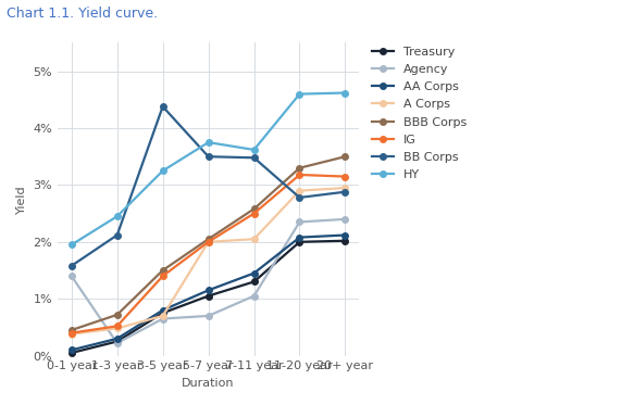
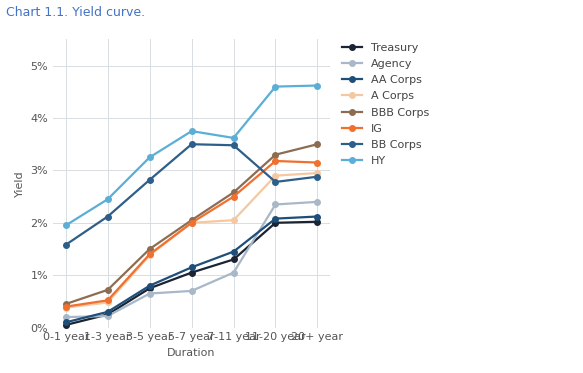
Agency/0-1 year: 1.40% -> 0.20%
A Corps/3-5 year: 0.70% -> 1.38%
BB Corps/3-5 year: 4.38% -> 2.82%
